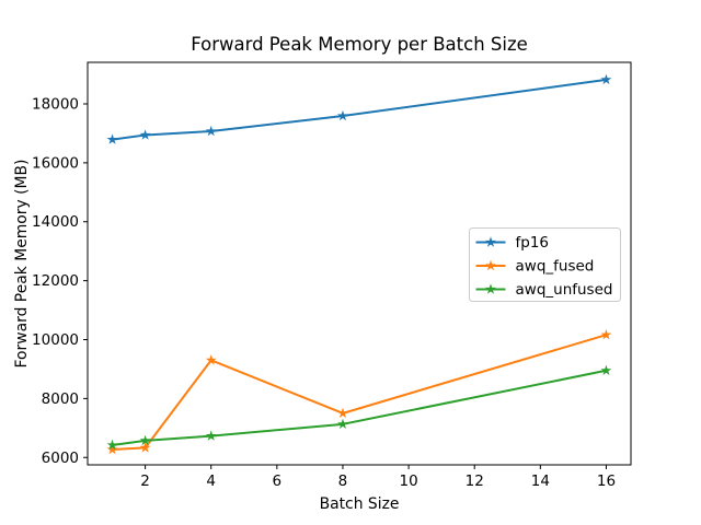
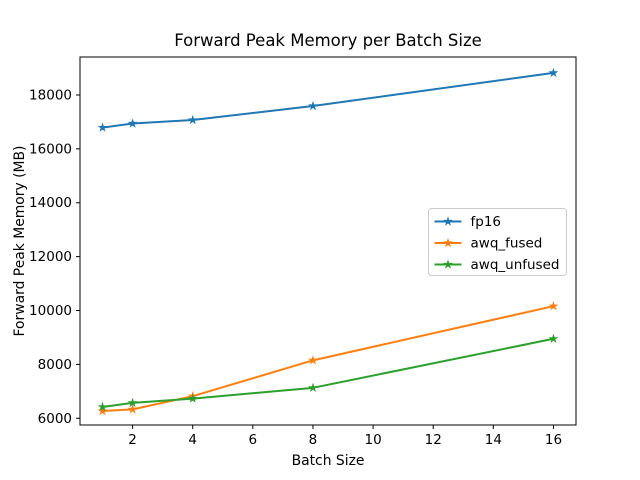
awq_fused/4: 9300 -> 6800
awq_fused/8: 7500 -> 8200
